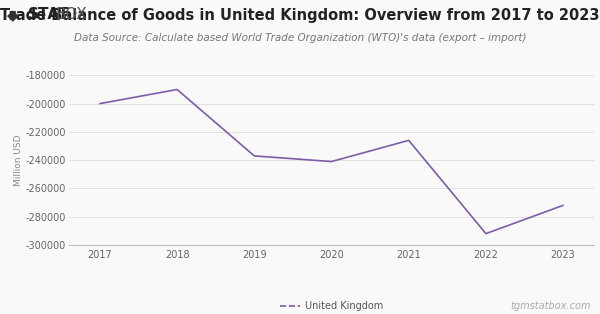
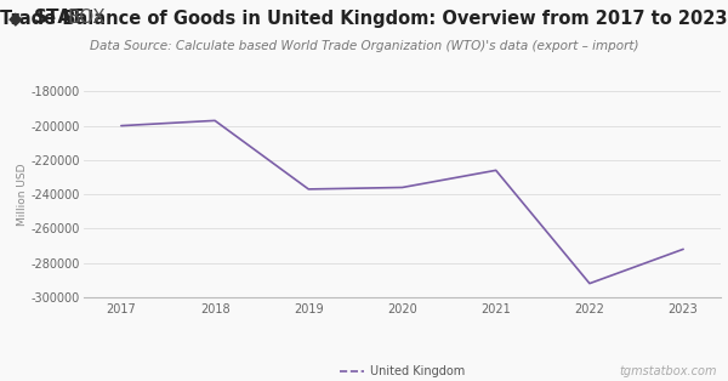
2018: -190000 -> -197000
2020: -241000 -> -236000
